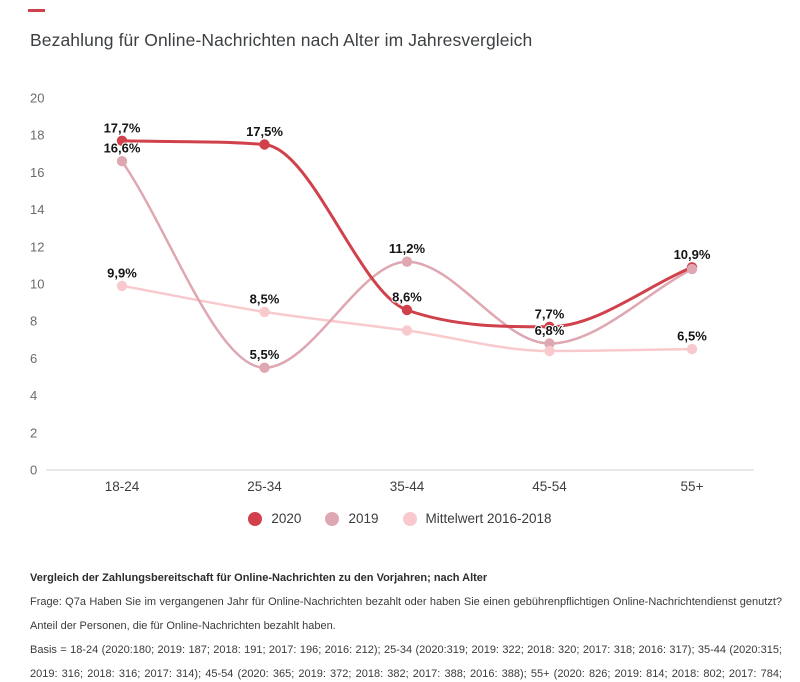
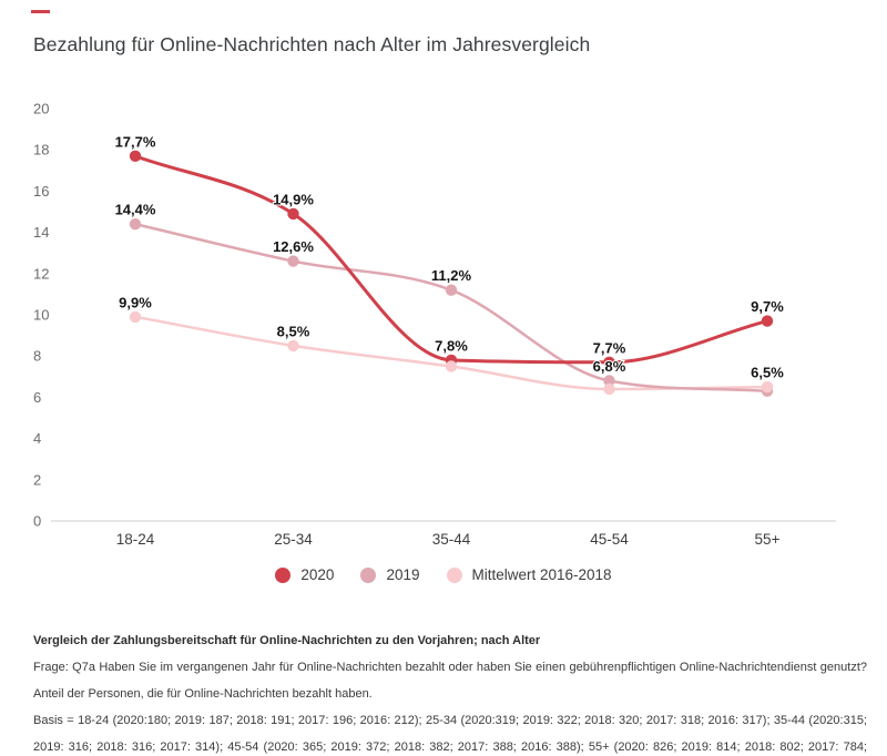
2019/18-24: 16,6% -> 14,4%
2020/25-34: 17,5% -> 14,9%
2019/25-34: 5,5% -> 12,6%
2020/35-44: 8,6% -> 7,8%
2020/55+: 10,9% -> 9,7%
2019/55+: 10.8 -> 6.3
